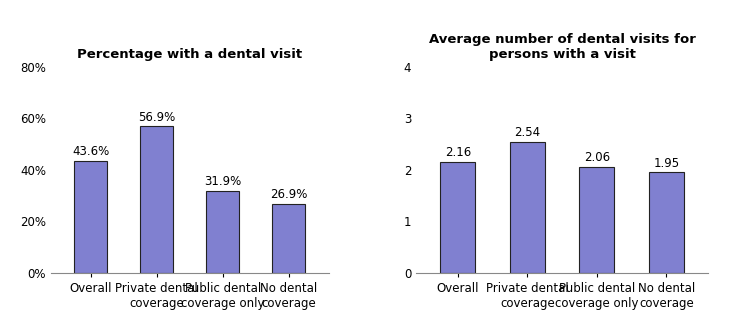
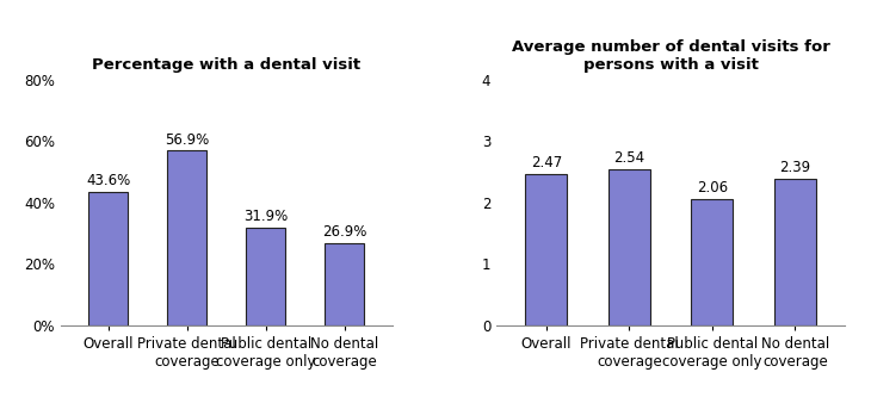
Average number of dental visits for persons with a visit/Overall: 2.16 -> 2.47
Average number of dental visits for persons with a visit/No dental coverage: 1.95 -> 2.39
